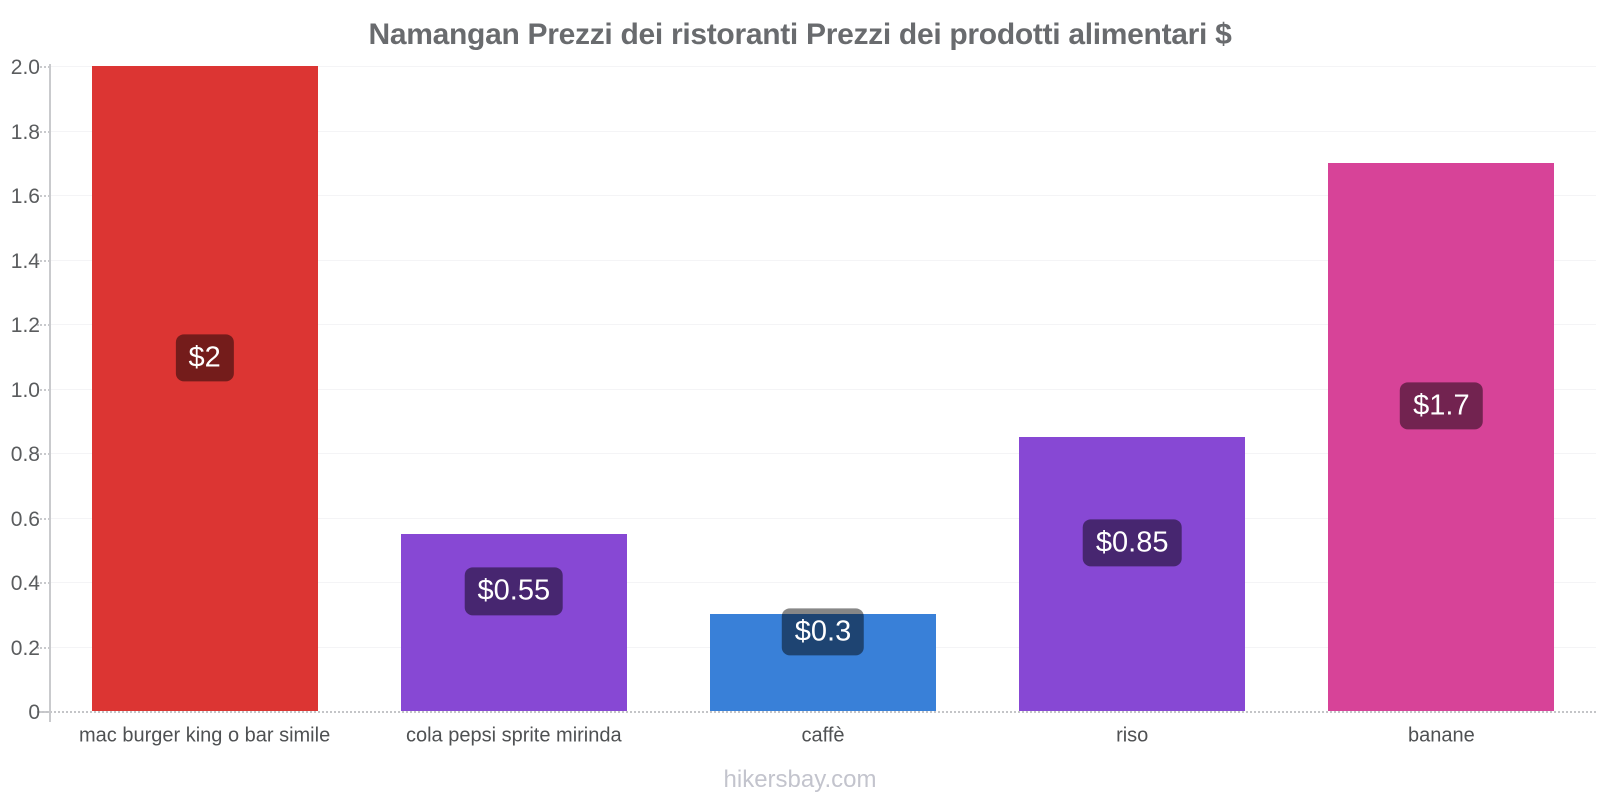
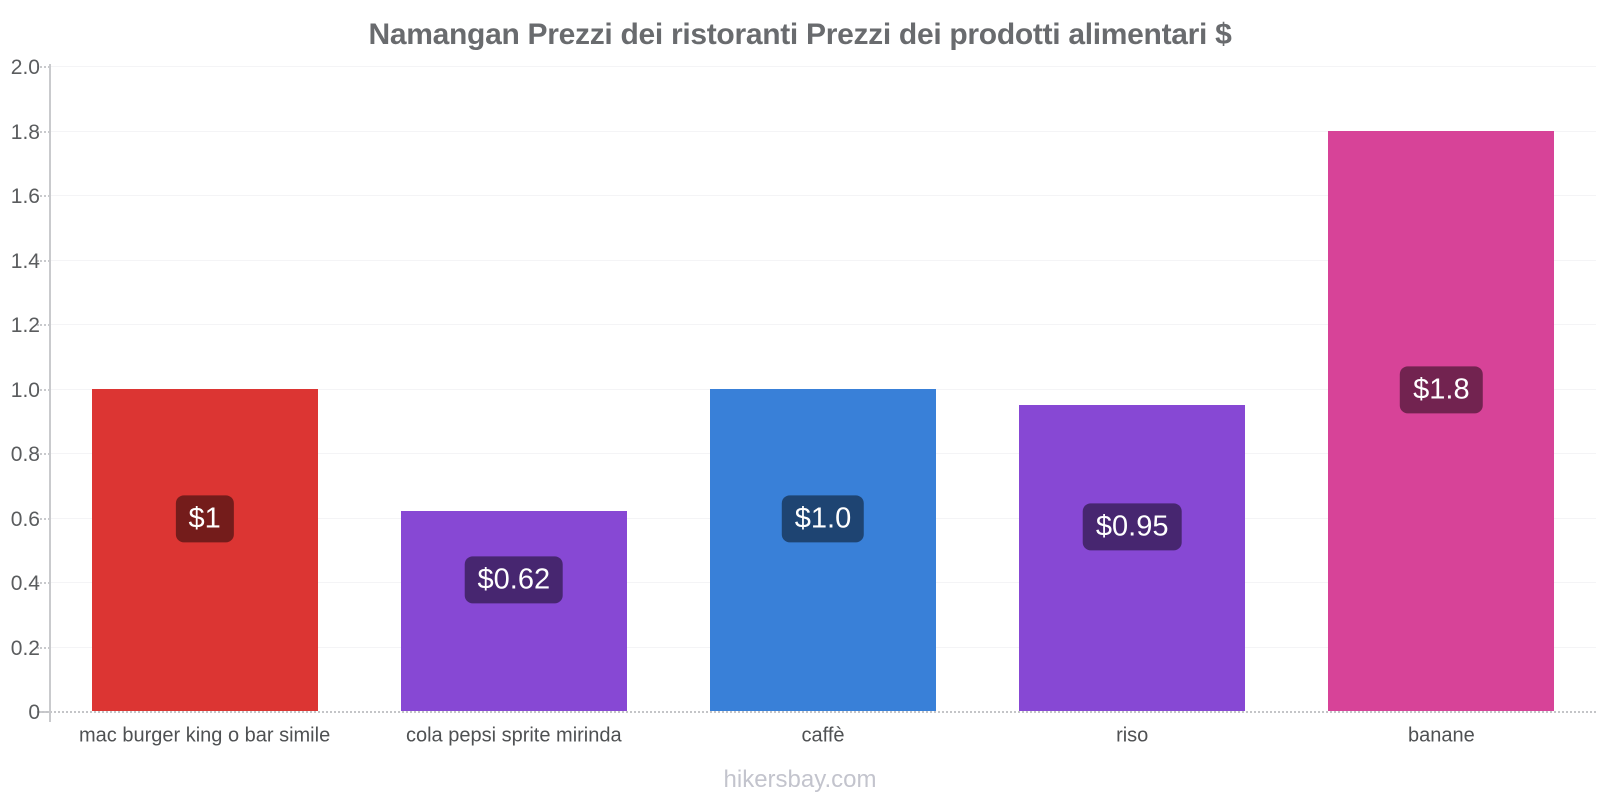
mac burger king o bar simile: $2 -> $1
cola pepsi sprite mirinda: $0.55 -> $0.62
caffè: $0.3 -> $1.0
riso: $0.85 -> $0.95
banane: $1.7 -> $1.8
